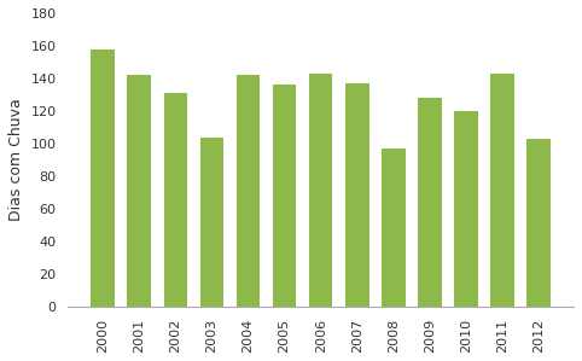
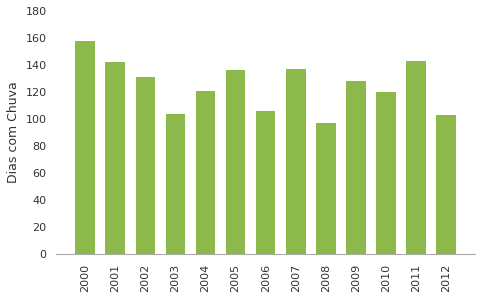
2004: 142 -> 121
2006: 143 -> 106
